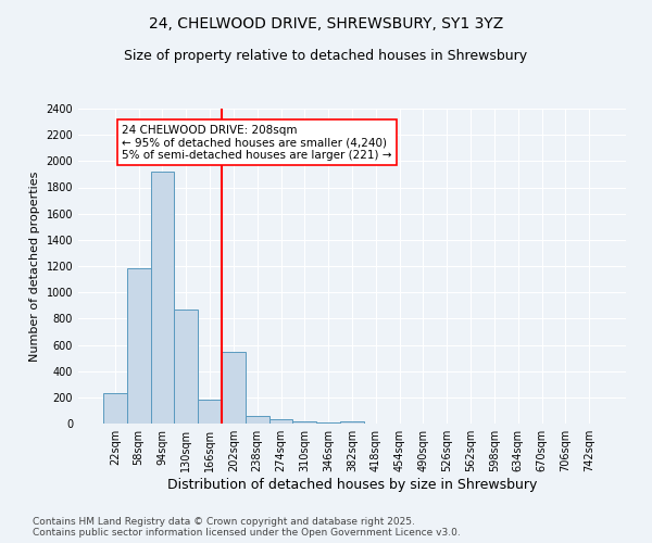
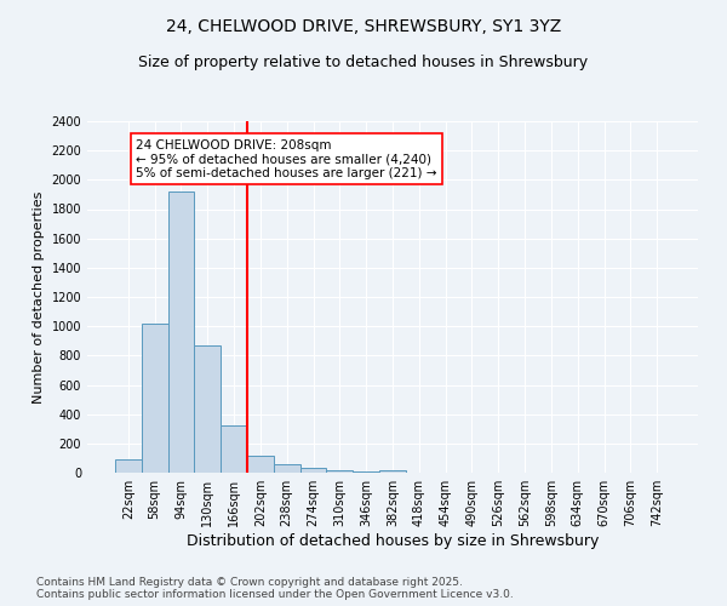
22sqm: 230 -> 90
58sqm: 1180 -> 1020
166sqm: 180 -> 320
202sqm: 550 -> 120
